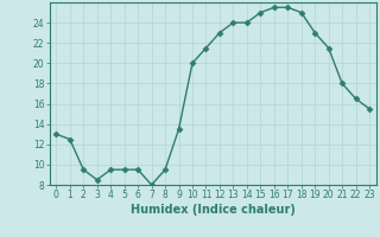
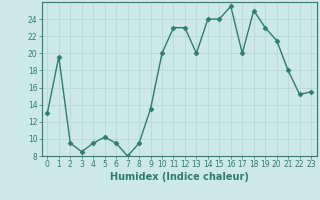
1: 12.5 -> 19.6
5: 9.5 -> 10.2
11: 21.5 -> 23.0
13: 24.0 -> 20.0
15: 25.0 -> 24.0
17: 25.5 -> 20.0
22: 16.5 -> 15.2
